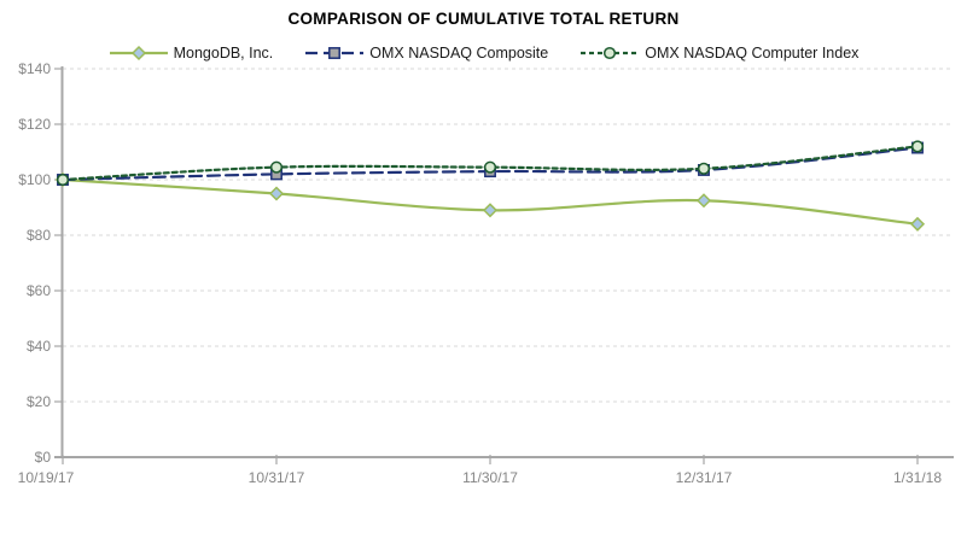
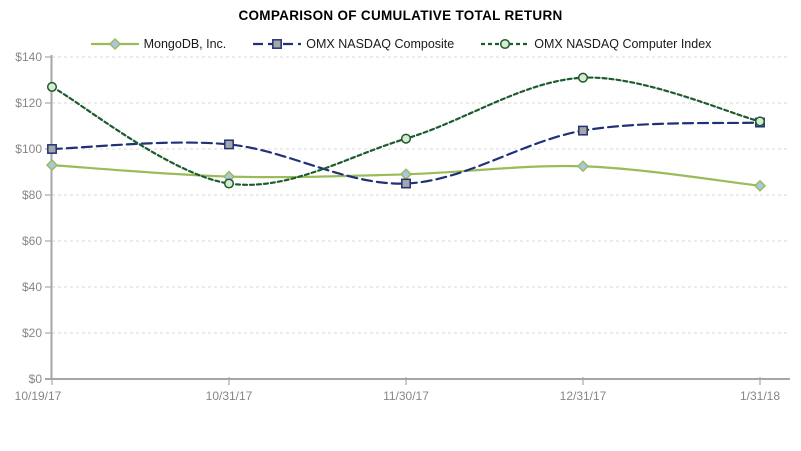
MongoDB, Inc./10/19/17: $100 -> $93
OMX NASDAQ Computer Index/10/19/17: $100 -> $127
MongoDB, Inc./10/31/17: $95 -> $88
OMX NASDAQ Computer Index/10/31/17: $104 -> $85
OMX NASDAQ Composite/11/30/17: $103 -> $85
OMX NASDAQ Composite/12/31/17: $104 -> $108
OMX NASDAQ Computer Index/12/31/17: $104 -> $131
